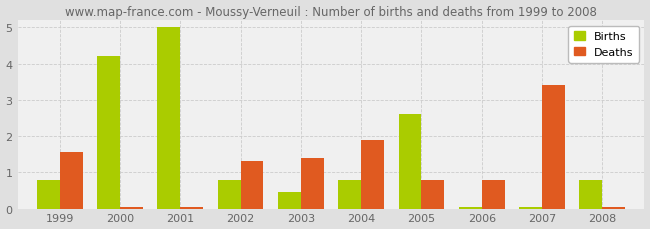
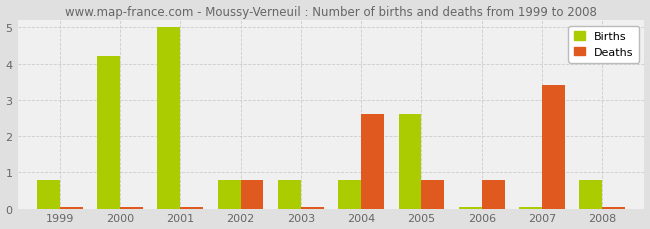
Deaths/1999: 1.55 -> 0.05
Deaths/2002: 1.30 -> 0.80
Births/2003: 0.45 -> 0.80
Deaths/2003: 1.40 -> 0.05
Deaths/2004: 1.90 -> 2.60
